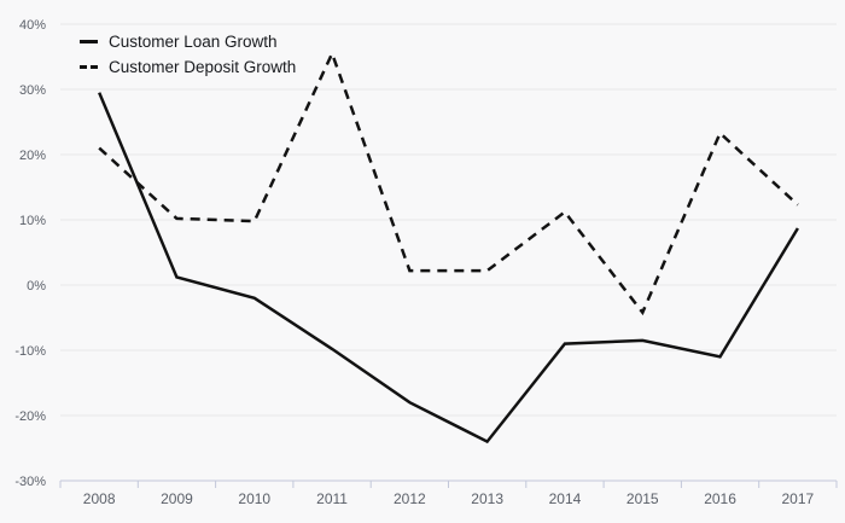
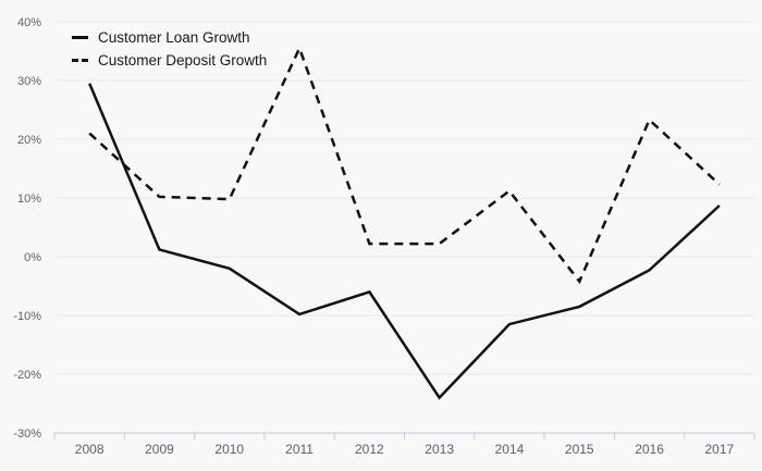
Customer Loan Growth/2012: -18% -> -6%
Customer Loan Growth/2014: -9% -> -12%
Customer Loan Growth/2016: -11% -> -2%
